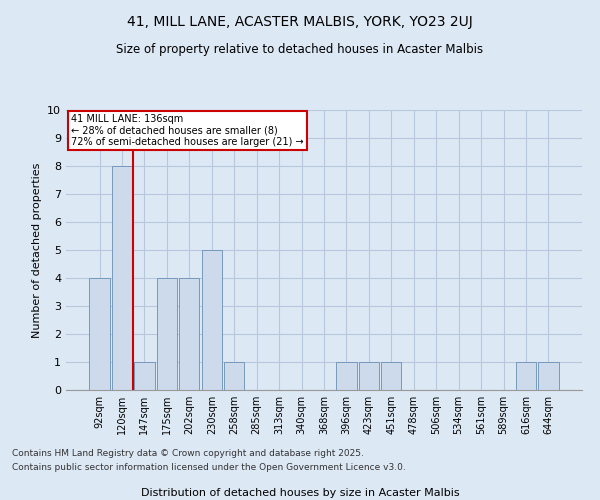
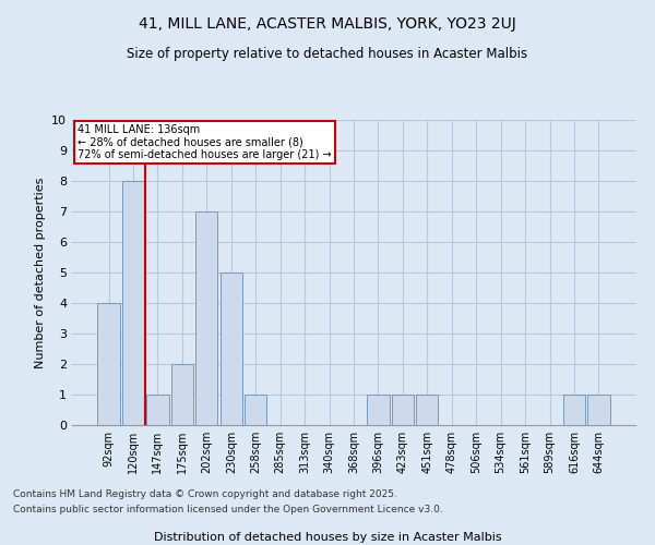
175sqm: 4 -> 2
202sqm: 4 -> 7
